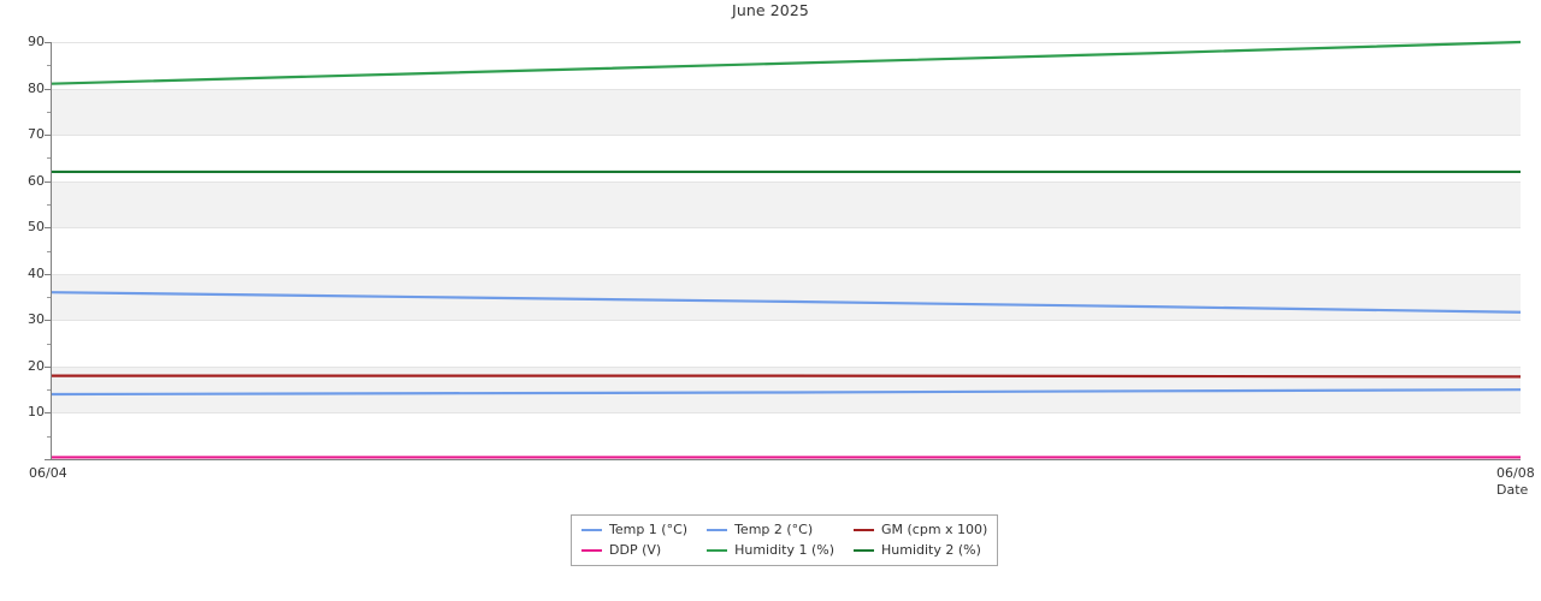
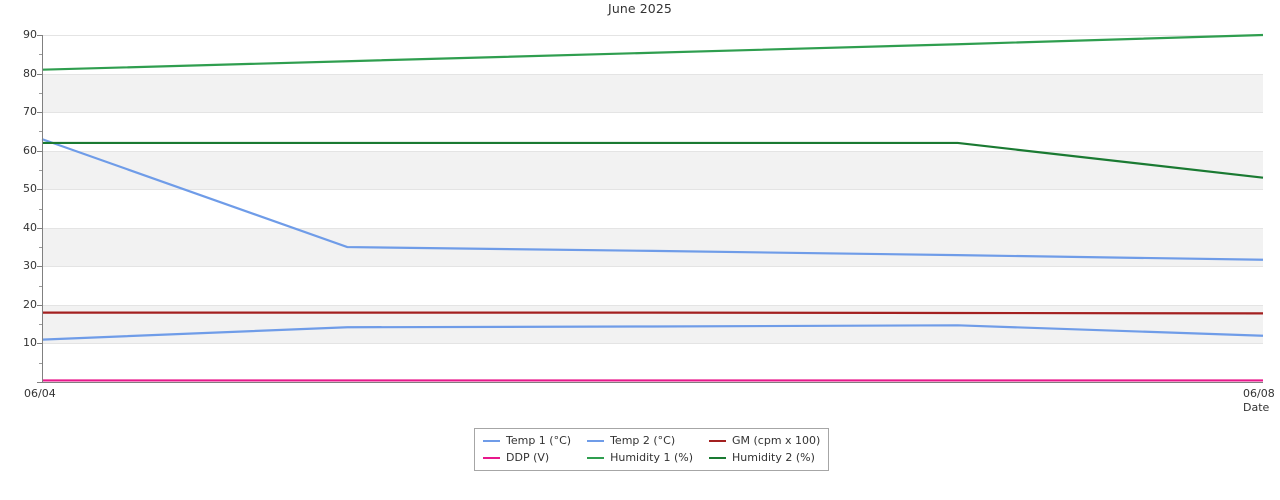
Temp 1 (°C)/06/04: 14 -> 11
Temp 2 (°C)/06/04: 36 -> 63
Temp 1 (°C)/06/08: 15 -> 12
Humidity 2 (%)/06/08: 62 -> 53
